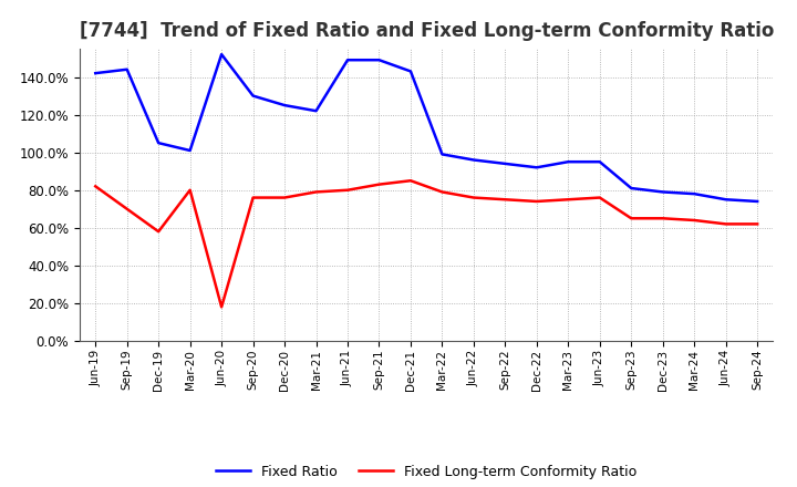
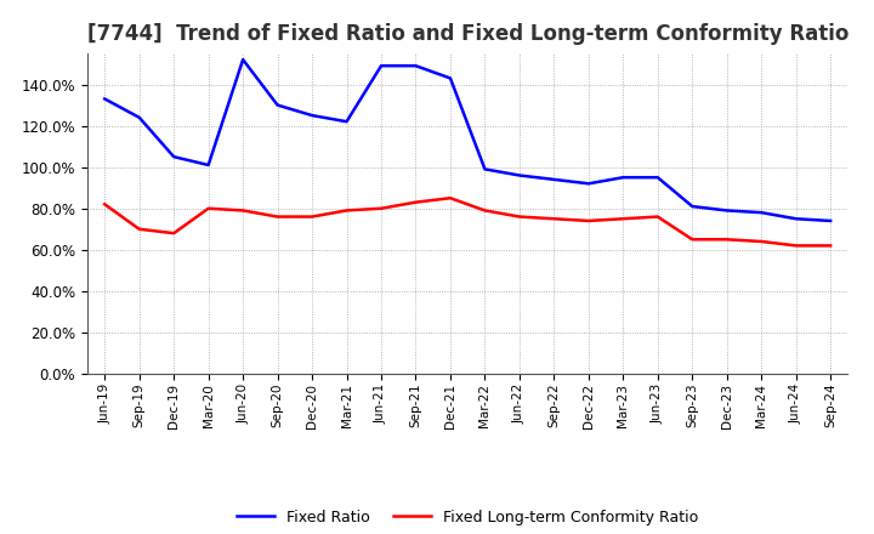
Fixed Ratio/Jun-19: 142% -> 133%
Fixed Ratio/Sep-19: 144% -> 124%
Fixed Long-term Conformity Ratio/Dec-19: 58% -> 68%
Fixed Long-term Conformity Ratio/Jun-20: 18% -> 79%
